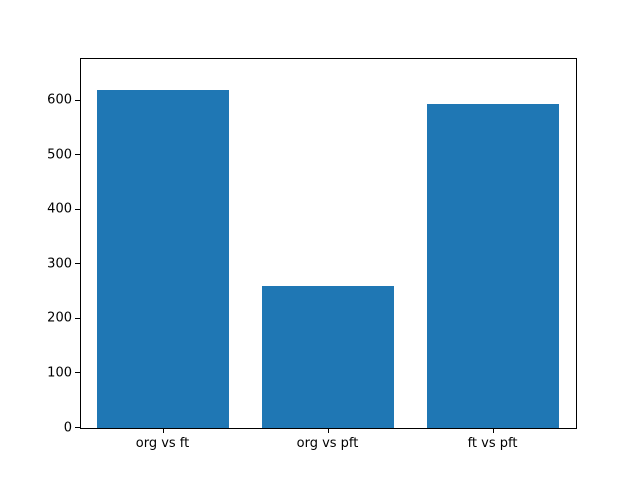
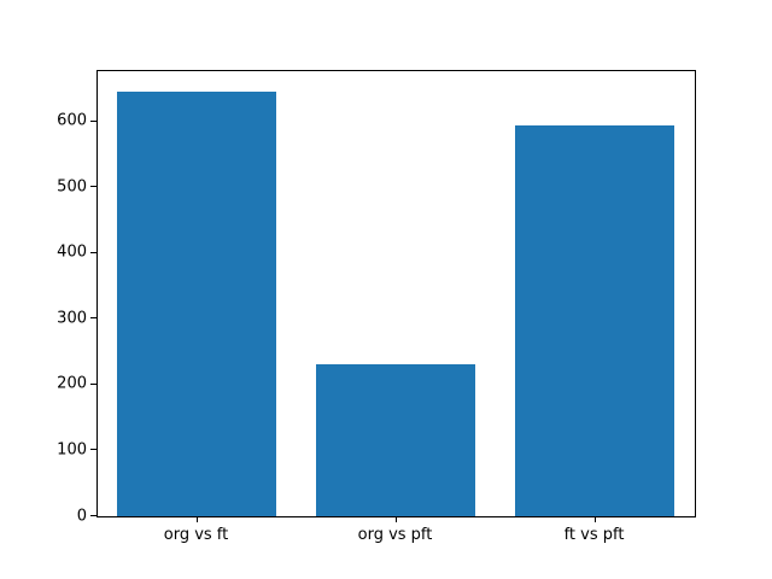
org vs ft: 620 -> 640
org vs pft: 260 -> 230
